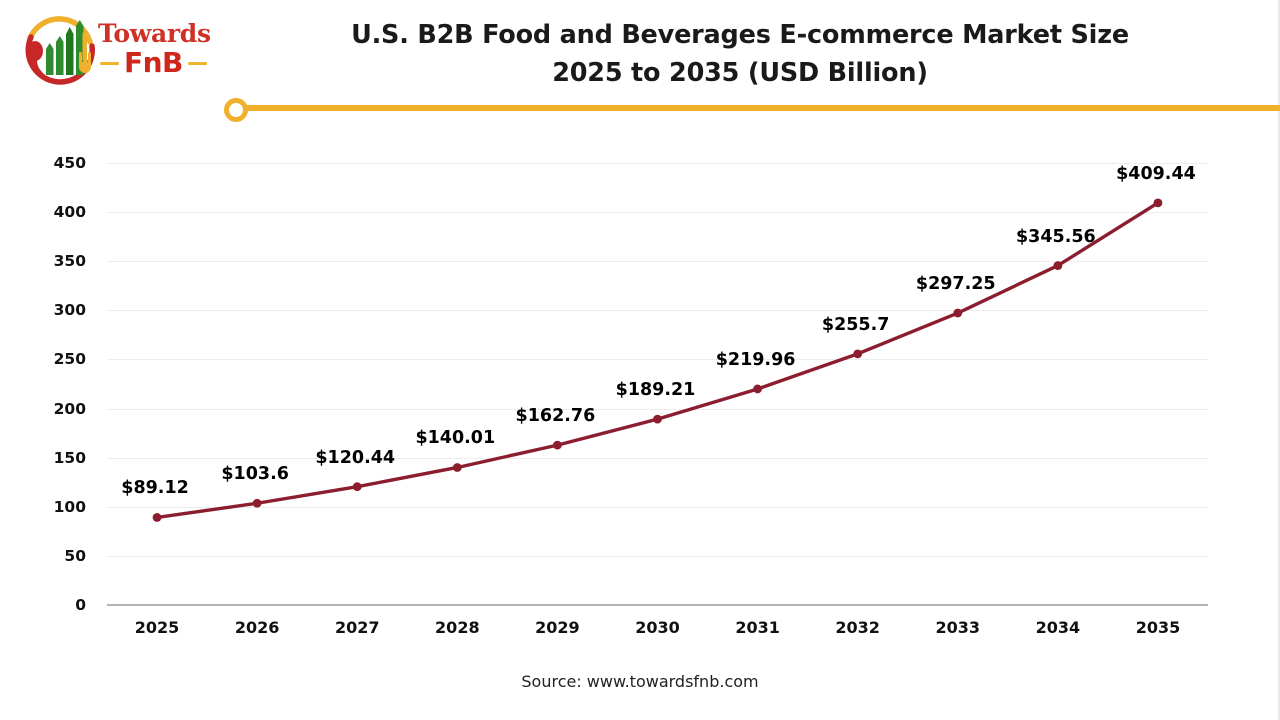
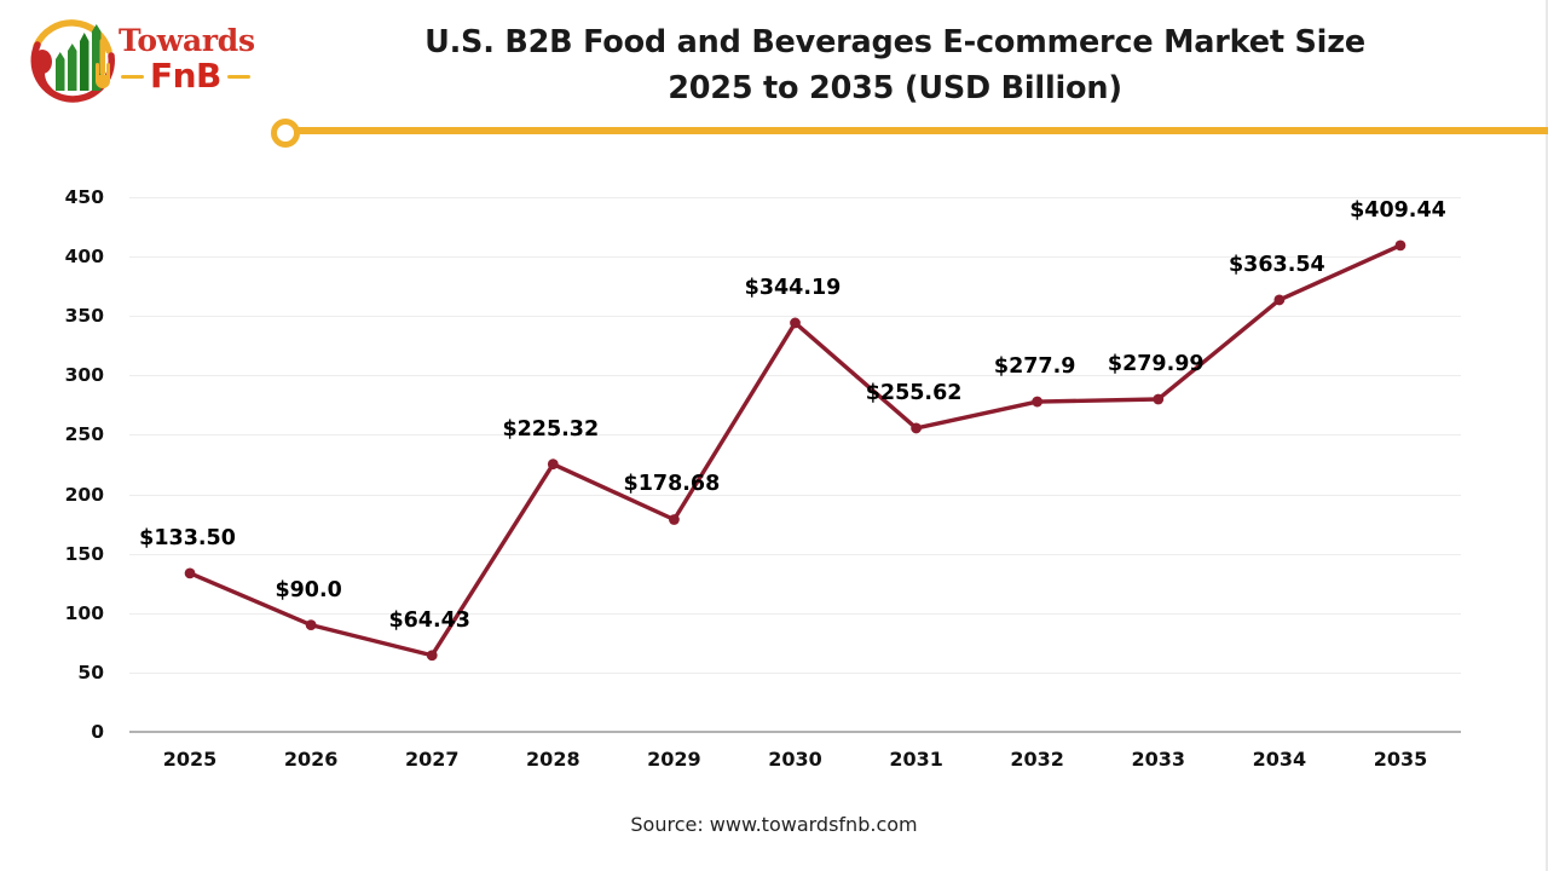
2025: $89.12 -> $133.50
2026: $103.6 -> $90.0
2027: $120.44 -> $64.43
2028: $140.01 -> $225.32
2029: $162.76 -> $178.68
2030: $189.21 -> $344.19
2031: $219.96 -> $255.62
2032: $255.7 -> $277.9
2033: $297.25 -> $279.99
2034: $345.56 -> $363.54
